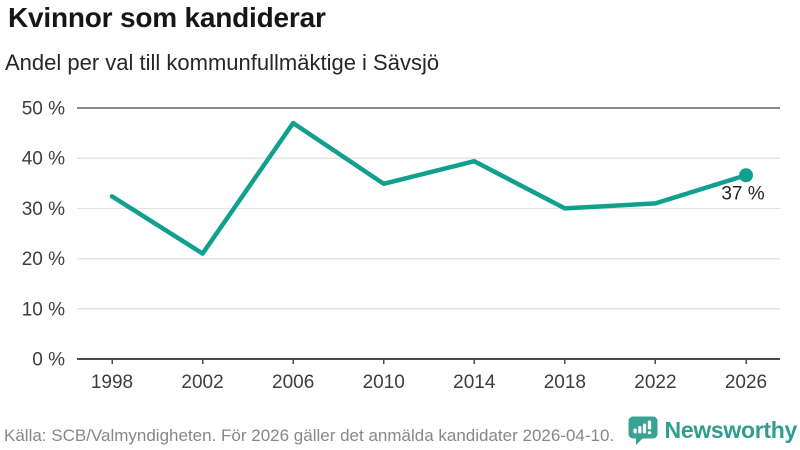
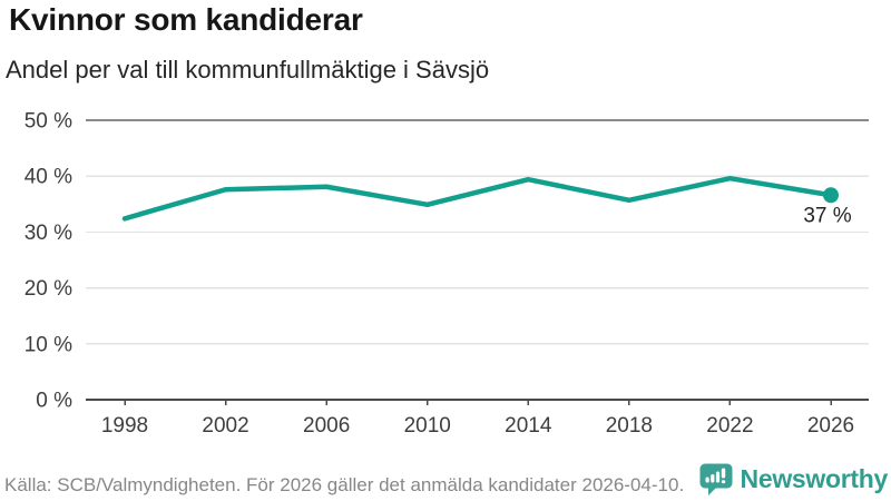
2002: 21% -> 38%
2006: 47% -> 38%
2018: 30% -> 36%
2022: 31% -> 40%
